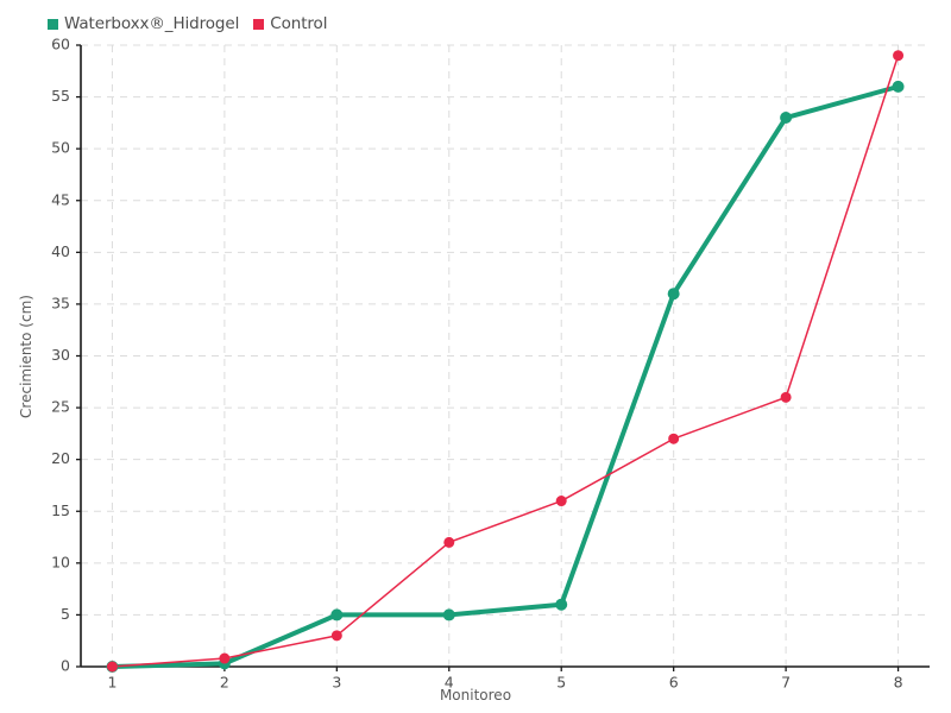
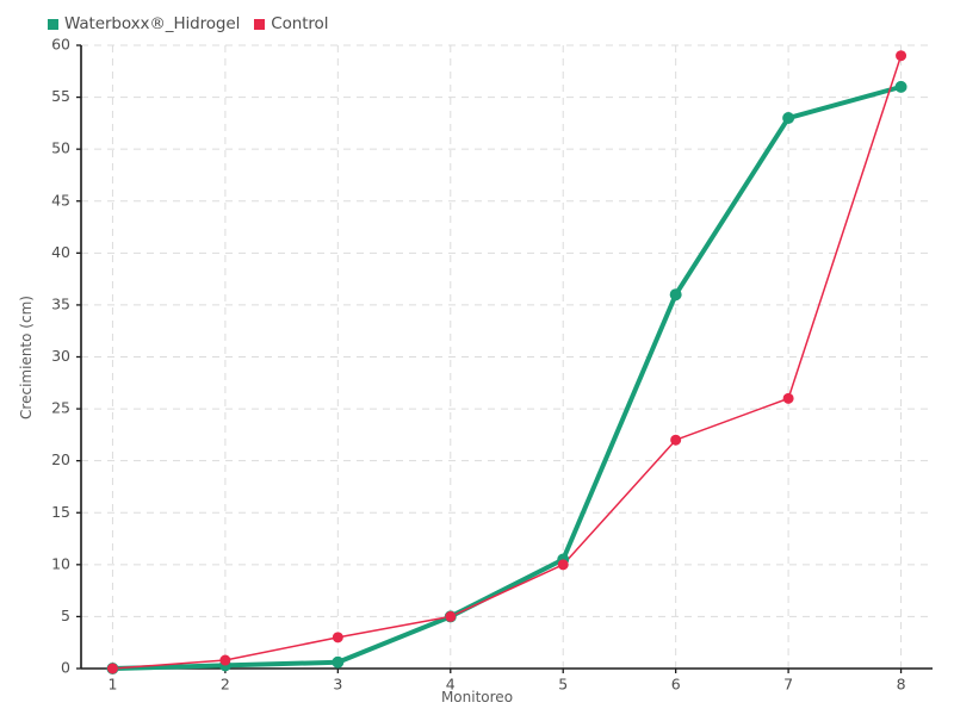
Waterboxx®_Hidrogel/3: 5 -> 1
Control/4: 12 -> 5
Waterboxx®_Hidrogel/5: 6 -> 10
Control/5: 16 -> 10
